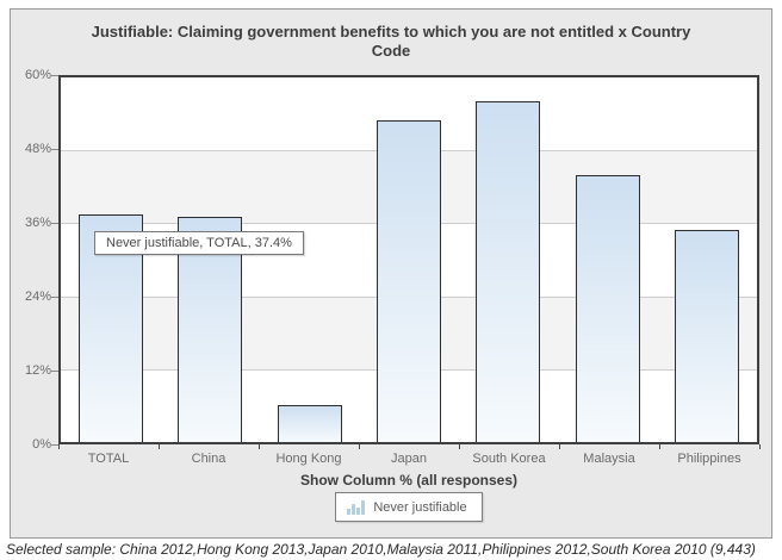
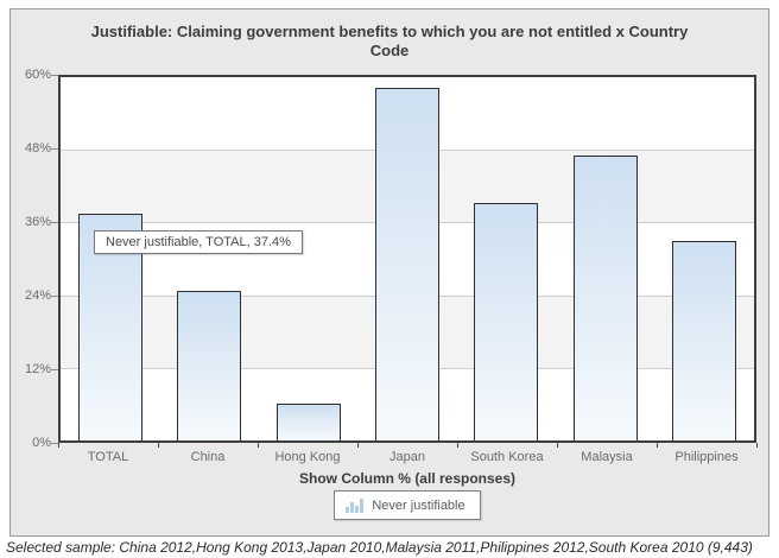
China: 37% -> 25%
Japan: 53% -> 58%
South Korea: 56% -> 39%
Malaysia: 44% -> 47%
Philippines: 35% -> 33%
